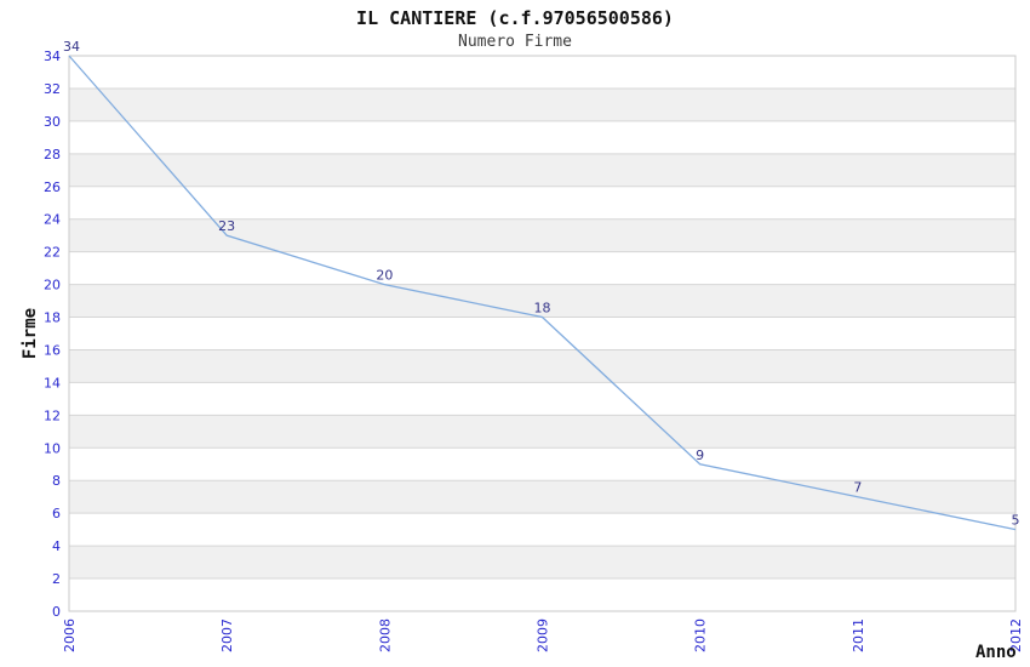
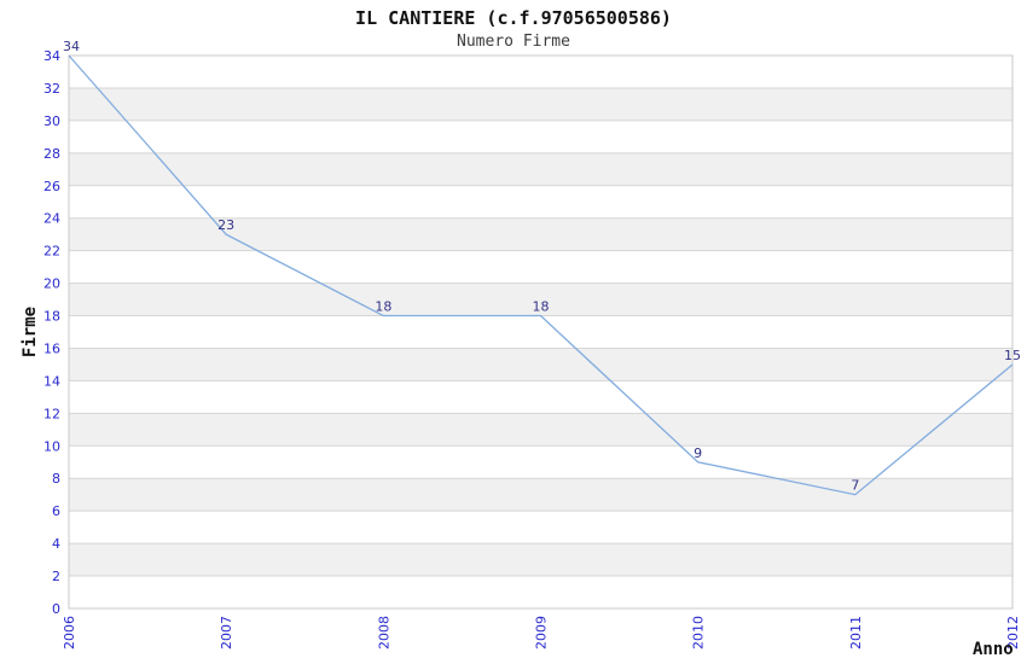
2008: 20 -> 18
2012: 5 -> 15
